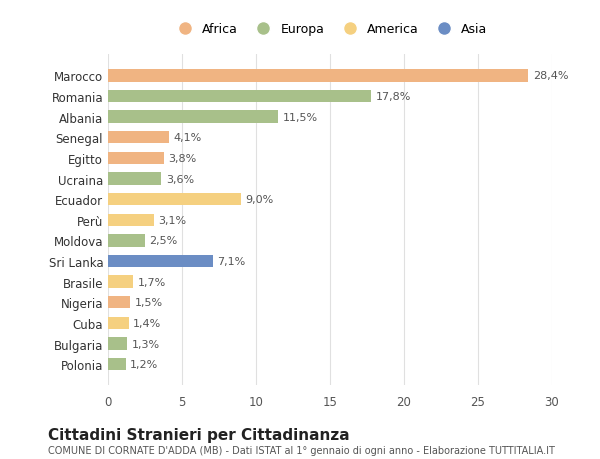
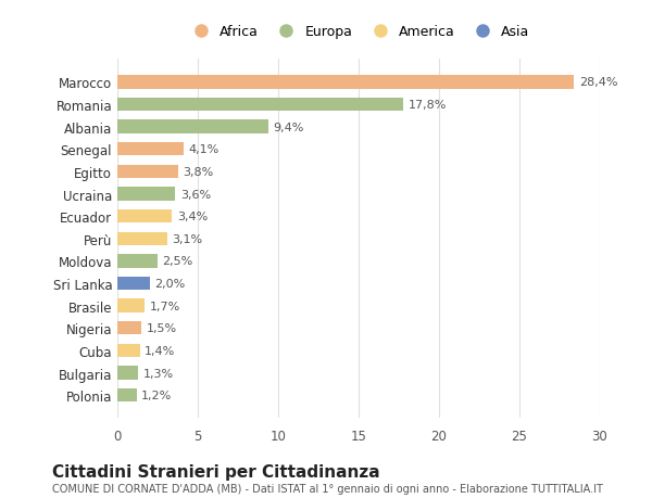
Albania: 11,5% -> 9,4%
Ecuador: 9,0% -> 3,4%
Sri Lanka: 7,1% -> 2,0%
